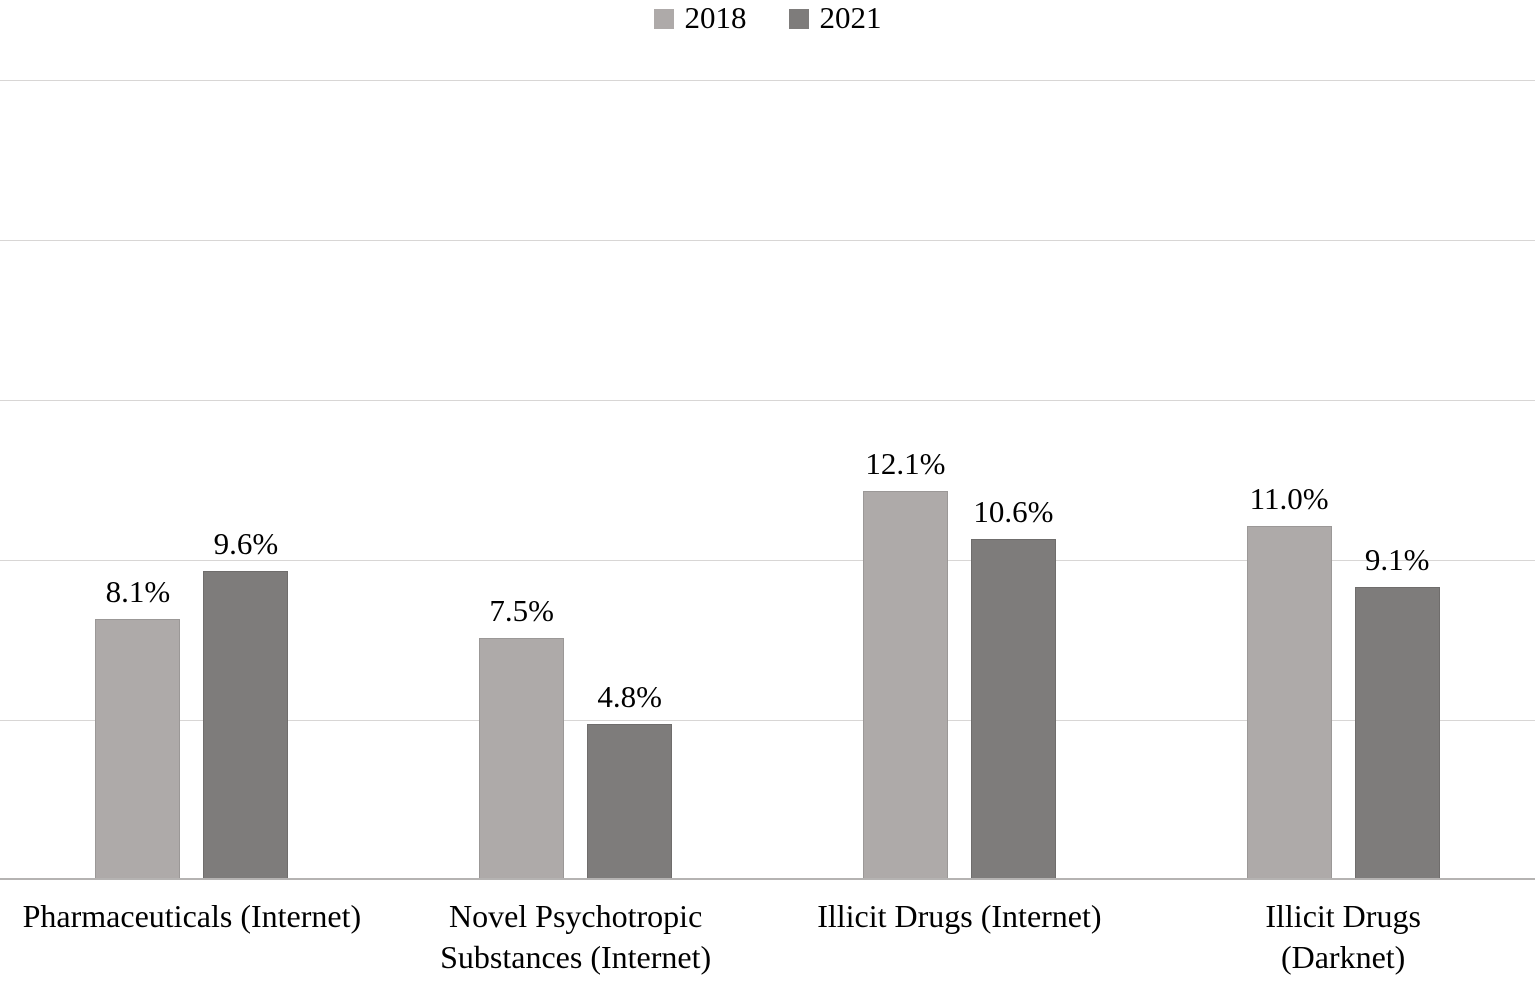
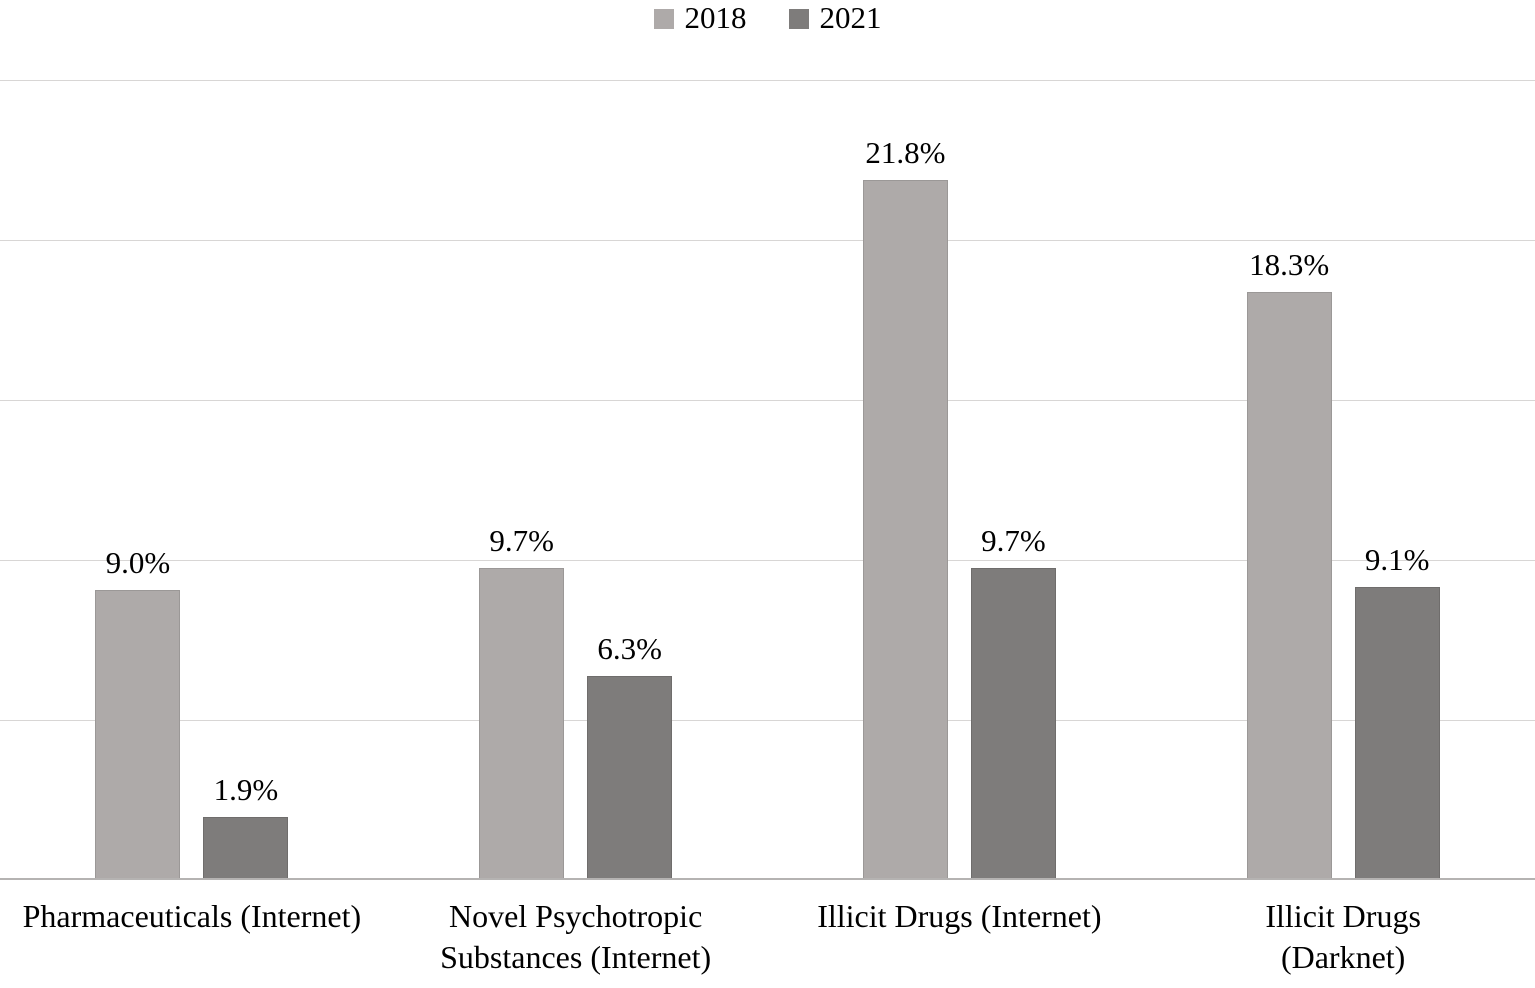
2018/Pharmaceuticals (Internet): 8.1% -> 9.0%
2021/Pharmaceuticals (Internet): 9.6% -> 1.9%
2018/Novel Psychotropic Substances (Internet): 7.5% -> 9.7%
2021/Novel Psychotropic Substances (Internet): 4.8% -> 6.3%
2018/Illicit Drugs (Internet): 12.1% -> 21.8%
2021/Illicit Drugs (Internet): 10.6% -> 9.7%
2018/Illicit Drugs (Darknet): 11.0% -> 18.3%
